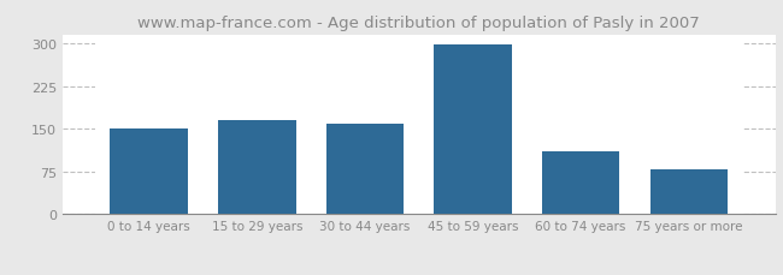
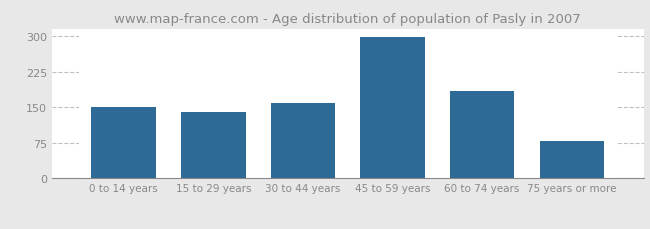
15 to 29 years: 165 -> 140
60 to 74 years: 110 -> 185
